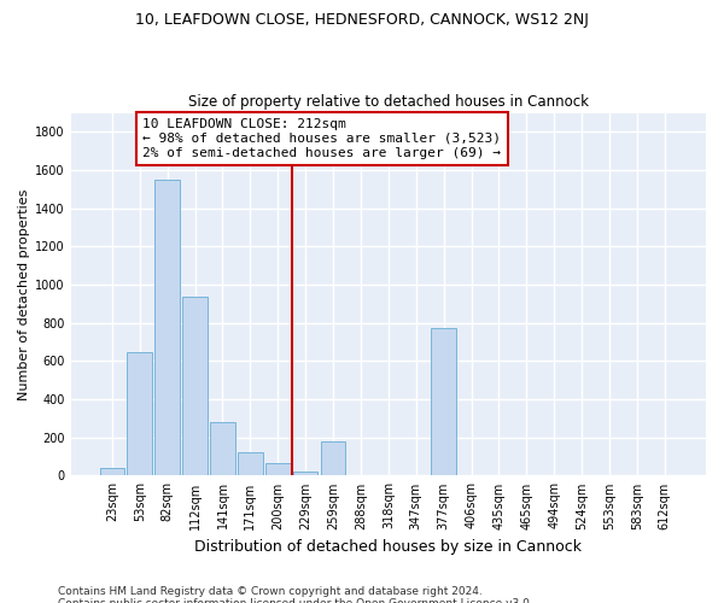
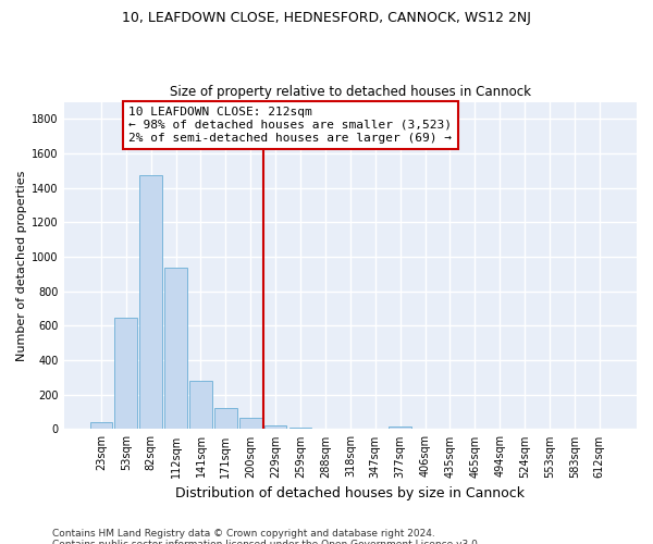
82sqm: 1550 -> 1480
259sqm: 180 -> 10
377sqm: 770 -> 10
